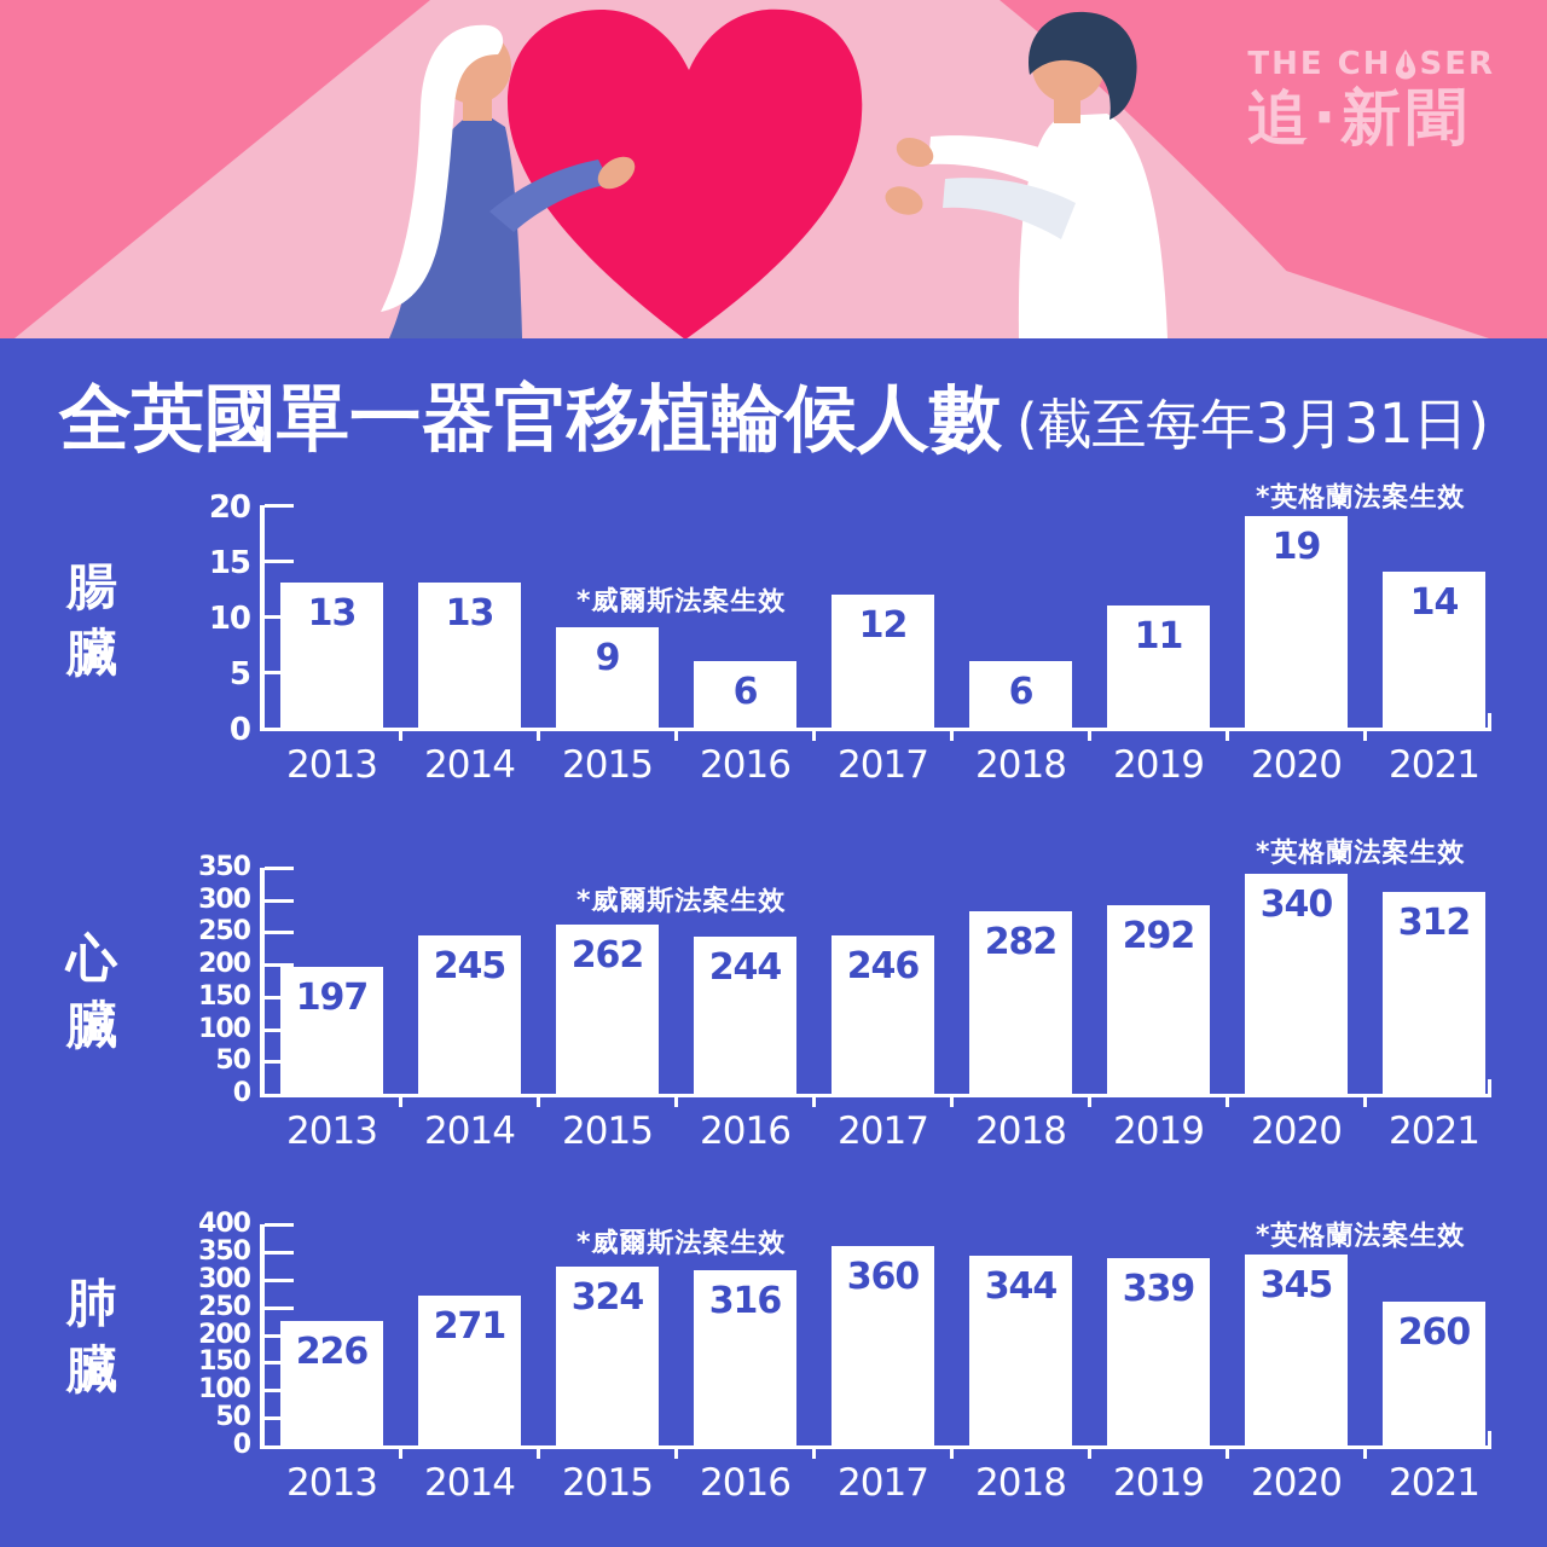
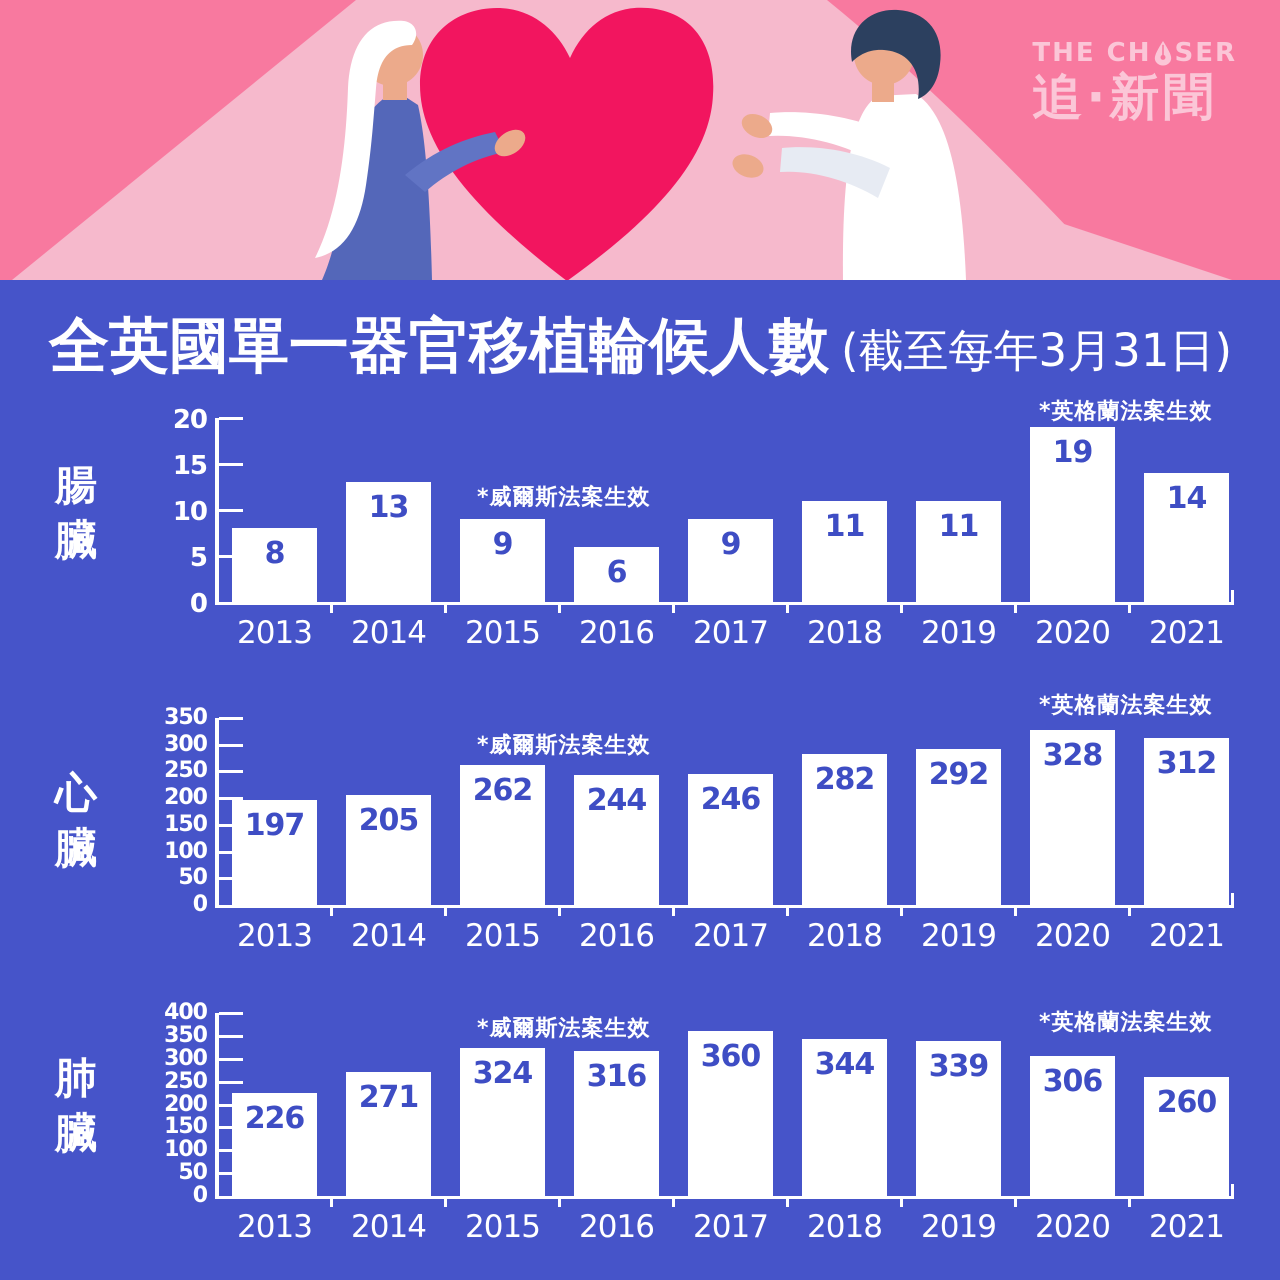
腸臟/2013: 13 -> 8
腸臟/2017: 12 -> 9
腸臟/2018: 6 -> 11
心臟/2014: 245 -> 205
心臟/2020: 340 -> 328
肺臟/2020: 345 -> 306
